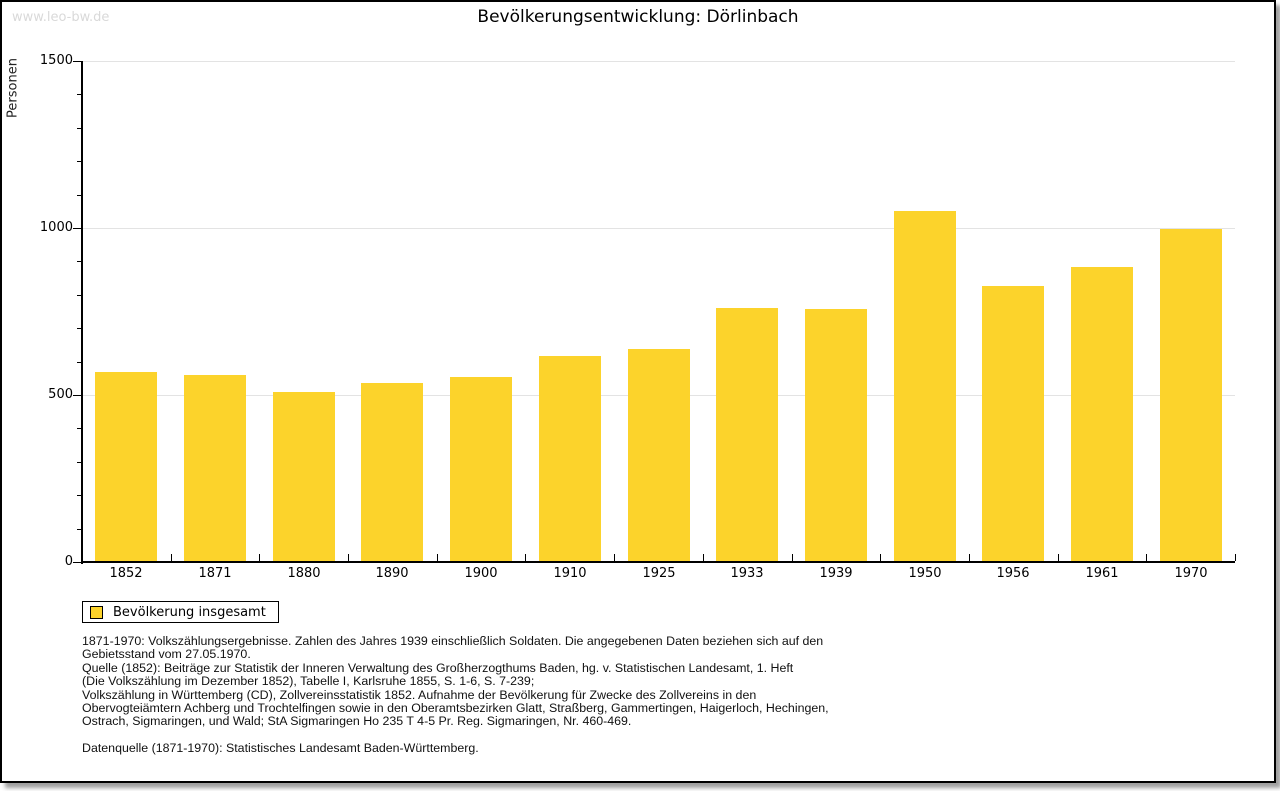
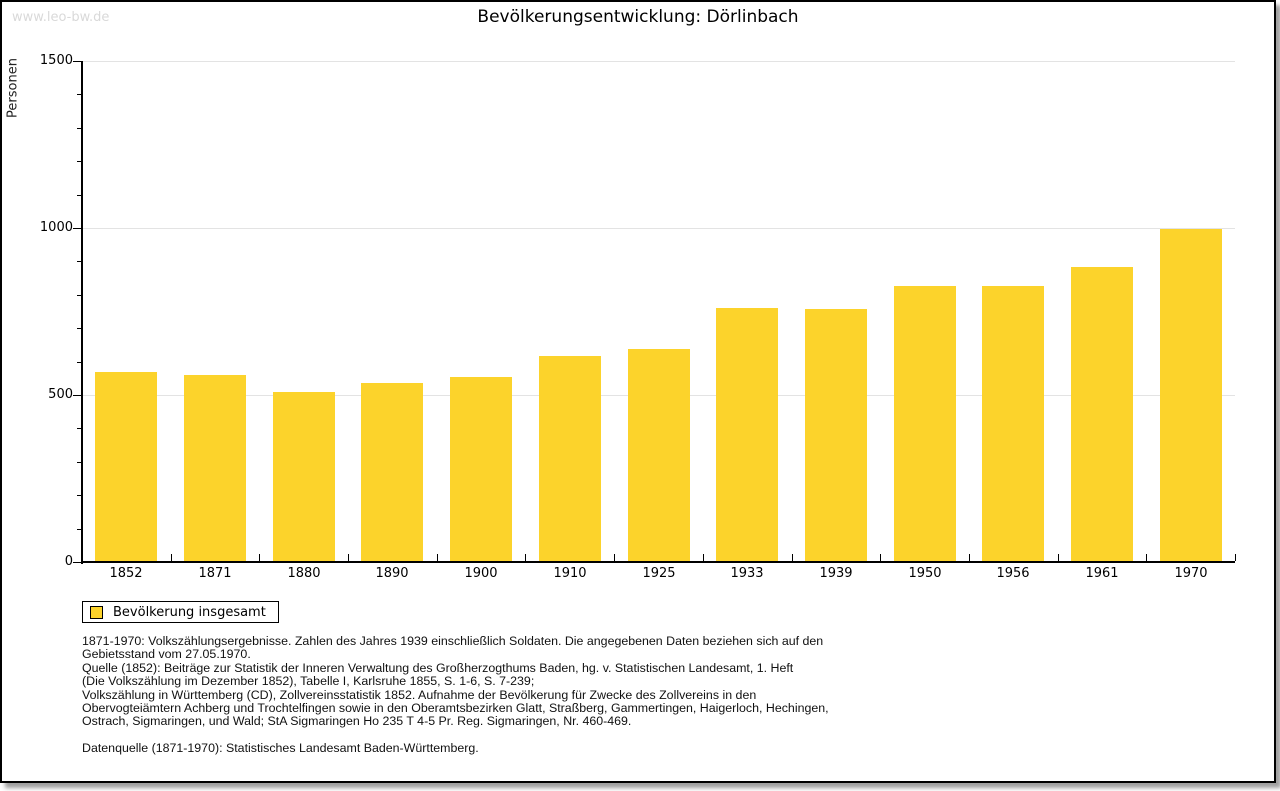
1950: 1050 -> 830
